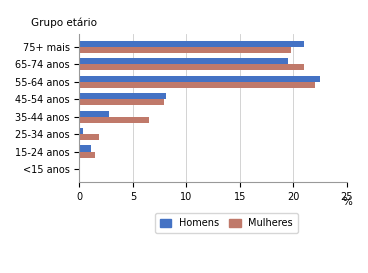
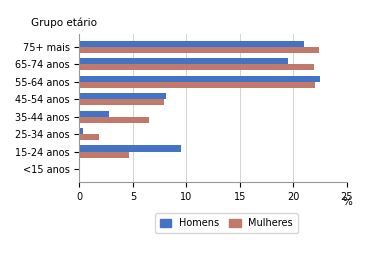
Mulheres/75+ mais: 19.8 -> 22.4
Mulheres/65-74 anos: 21.0 -> 21.9
Homens/15-24 anos: 1.1 -> 9.5
Mulheres/15-24 anos: 1.5 -> 4.6
